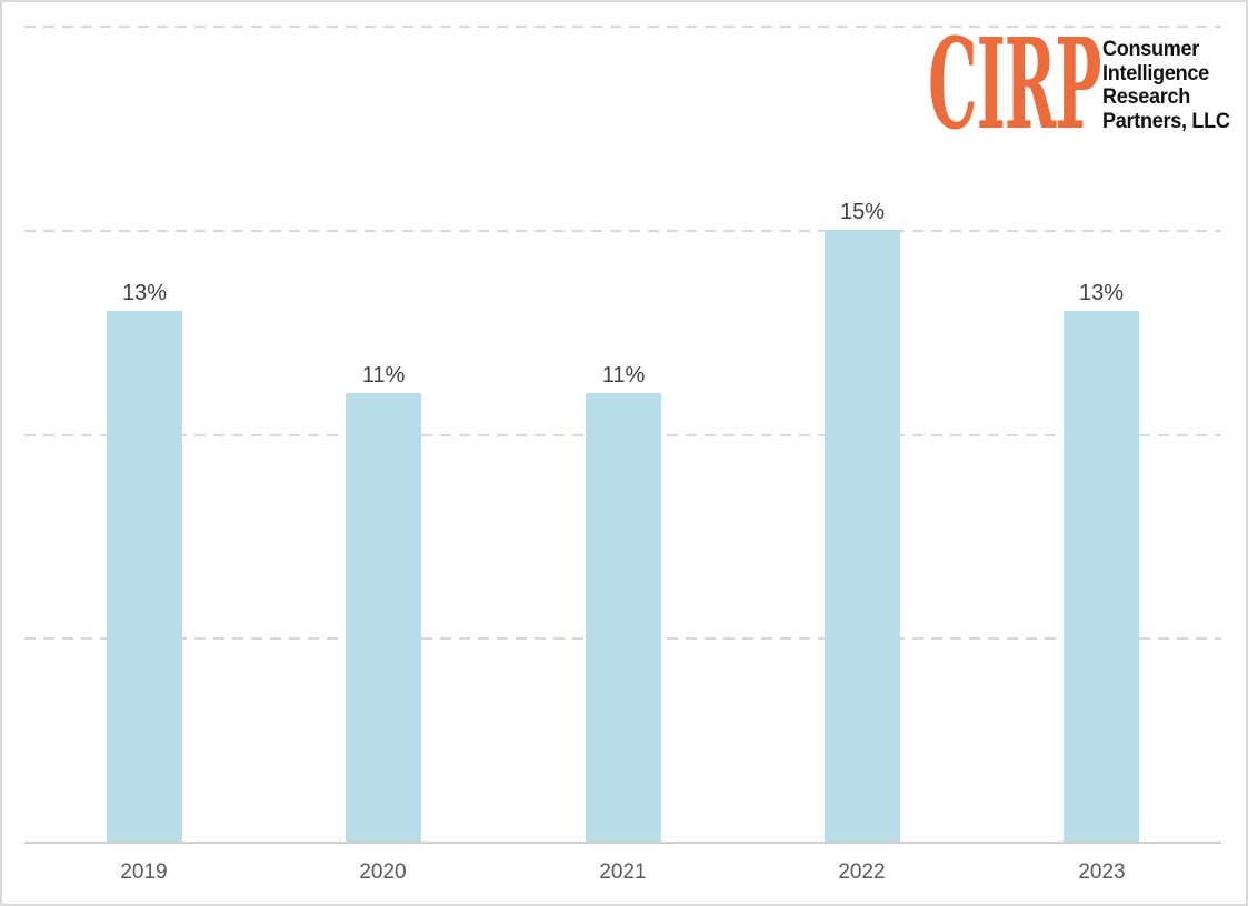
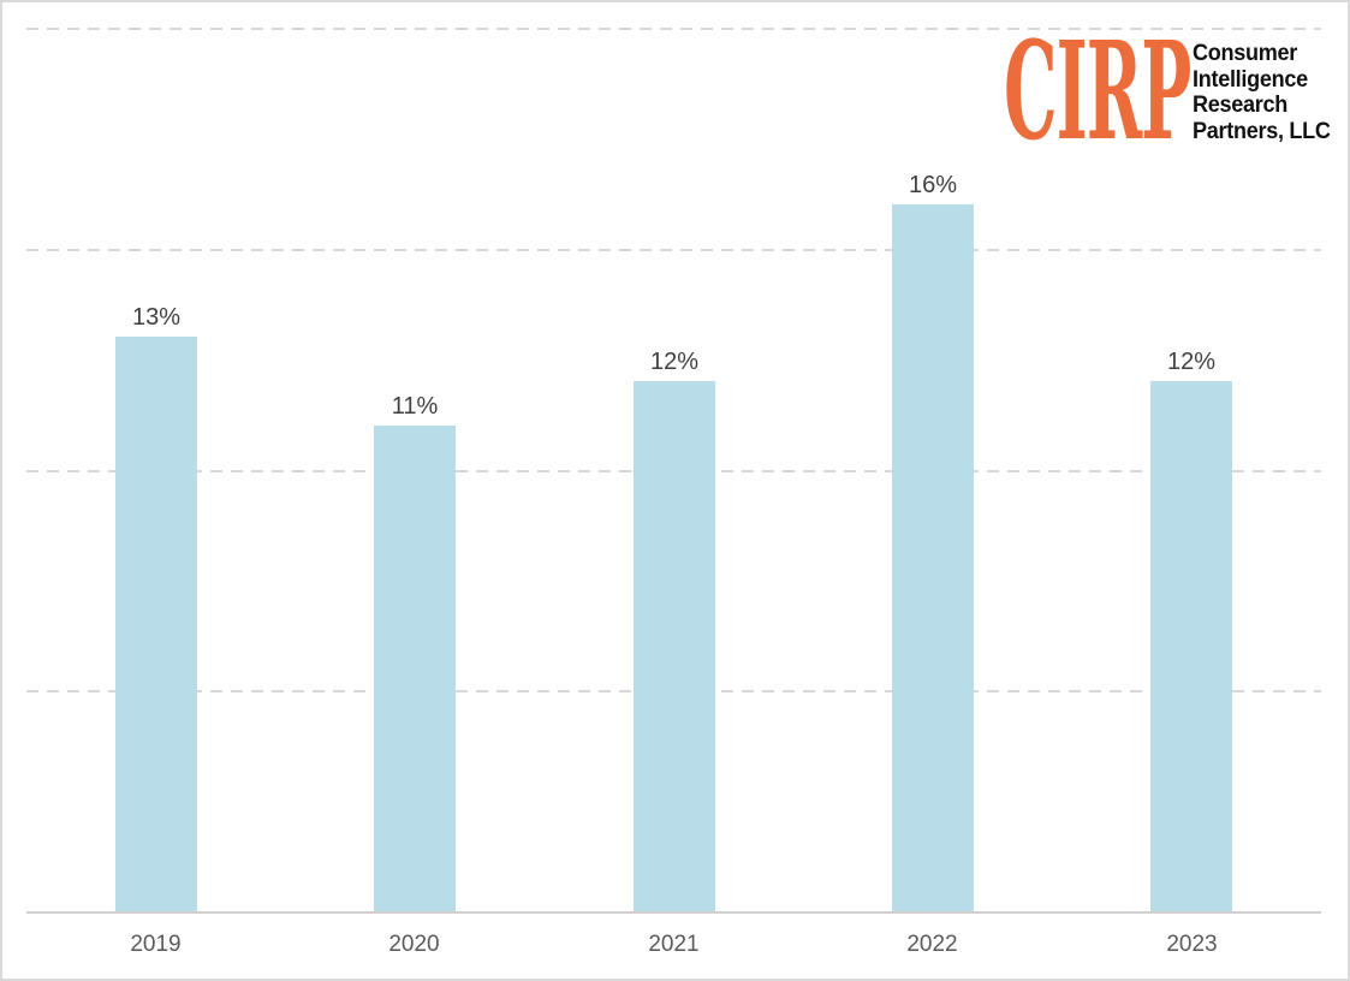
2021: 11% -> 12%
2022: 15% -> 16%
2023: 13% -> 12%
